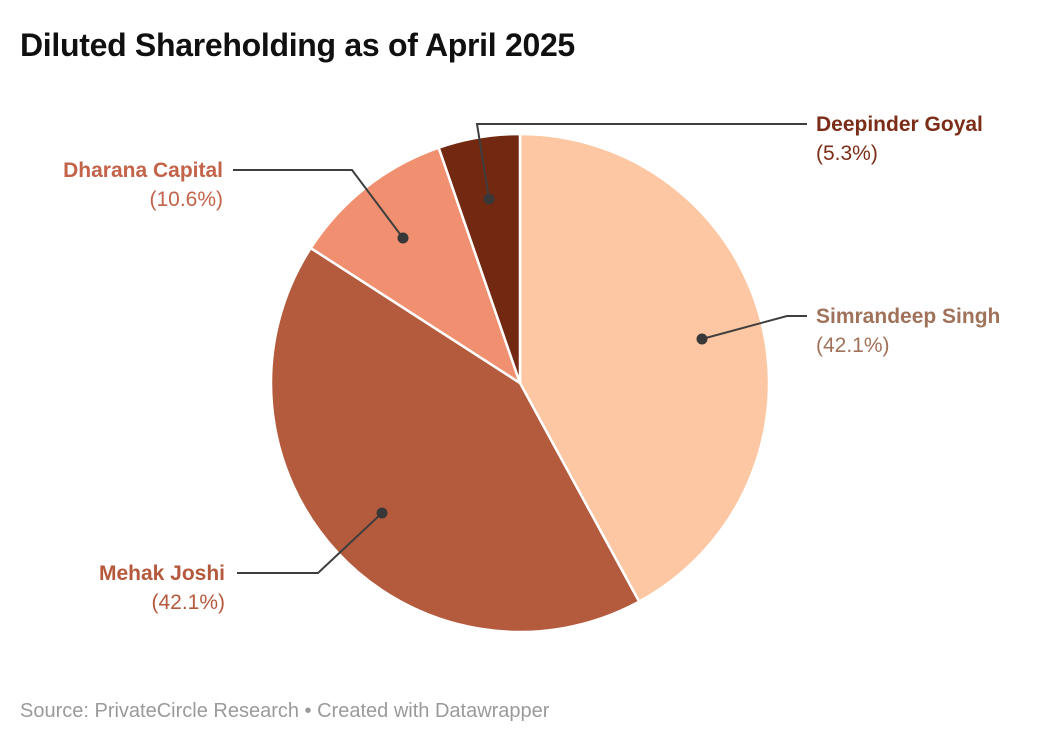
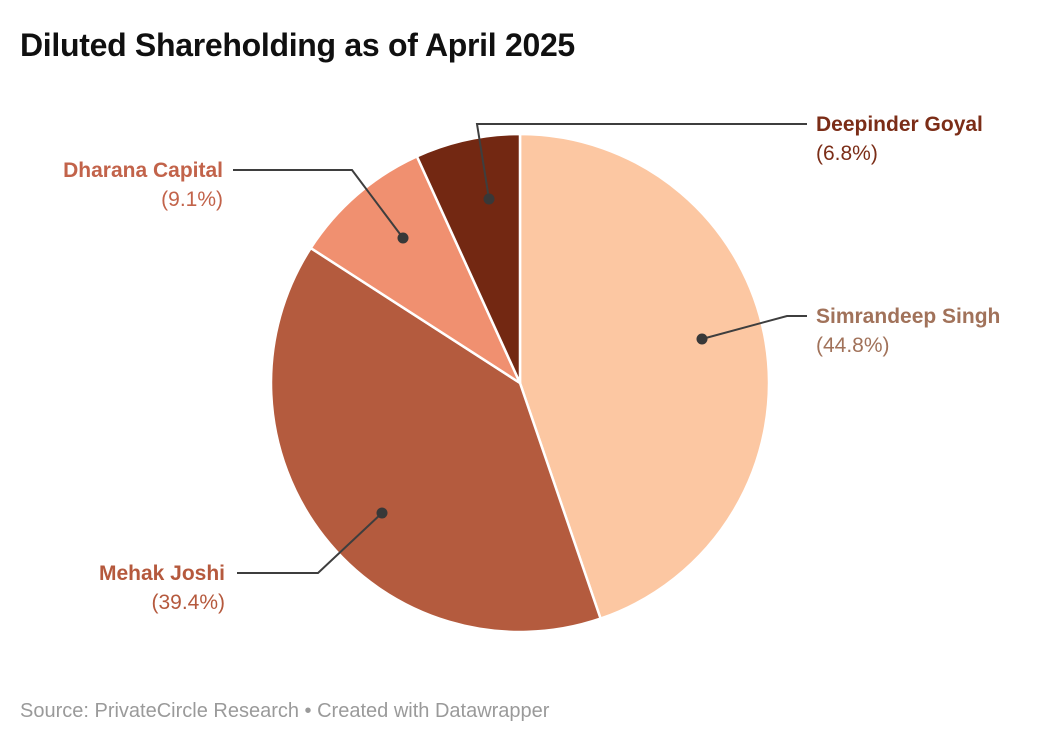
Simrandeep Singh: 42.1% -> 44.8%
Mehak Joshi: 42.1% -> 39.4%
Dharana Capital: 10.6% -> 9.1%
Deepinder Goyal: 5.3% -> 6.8%
